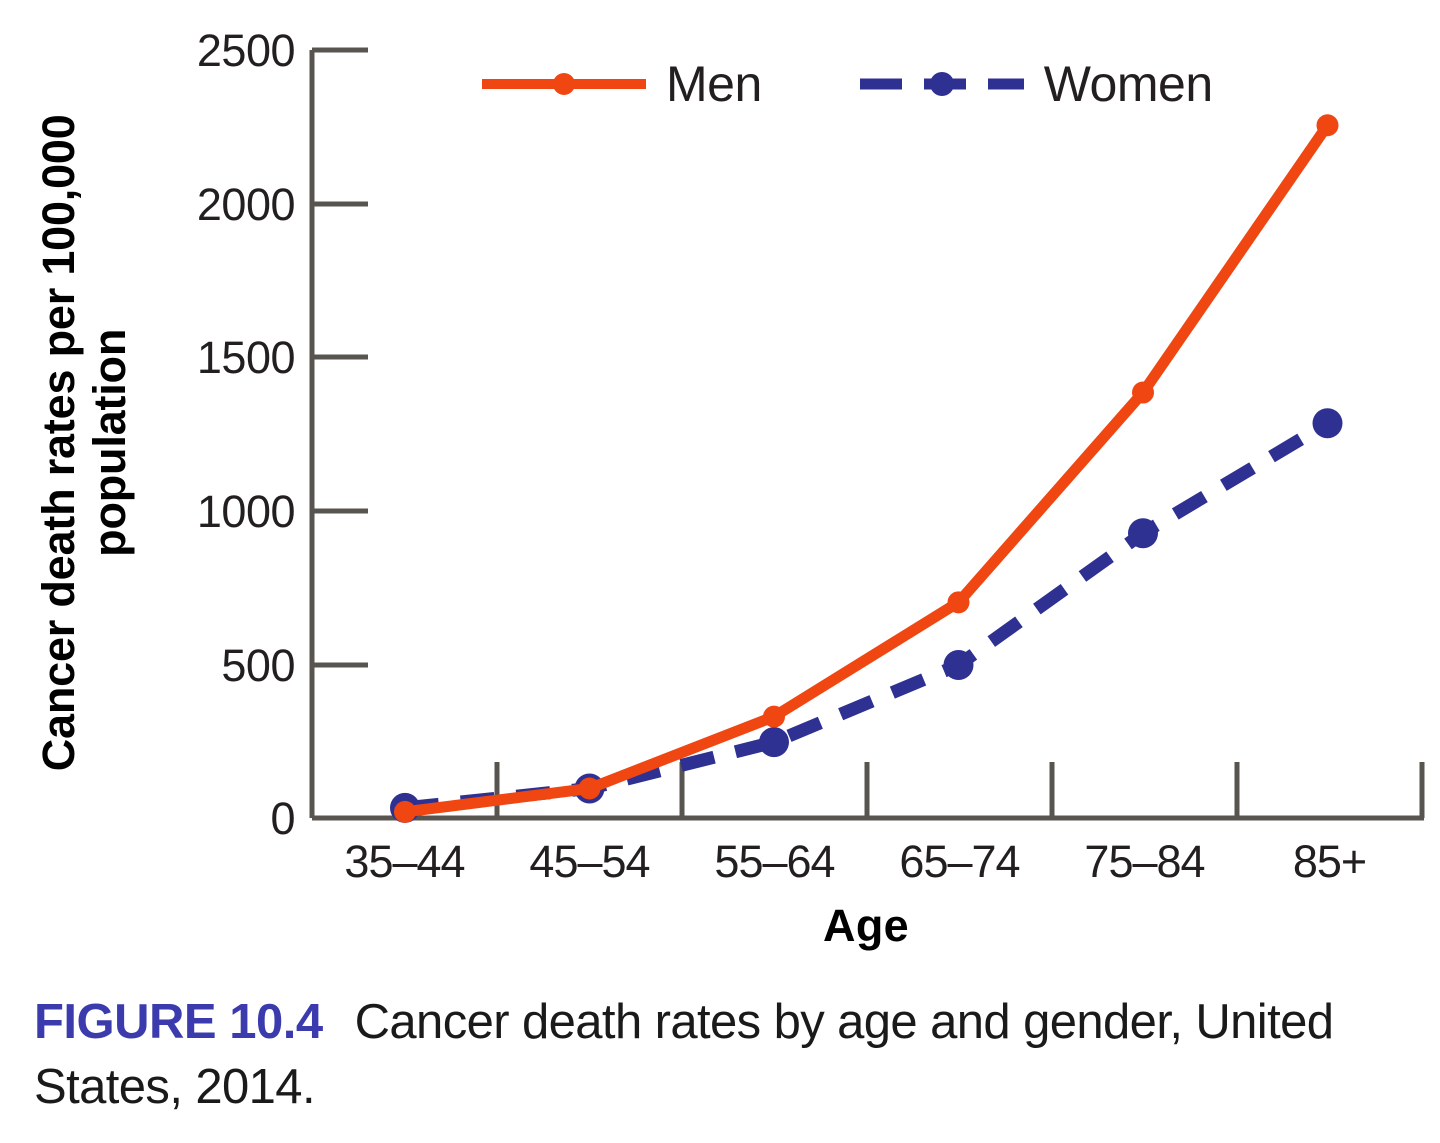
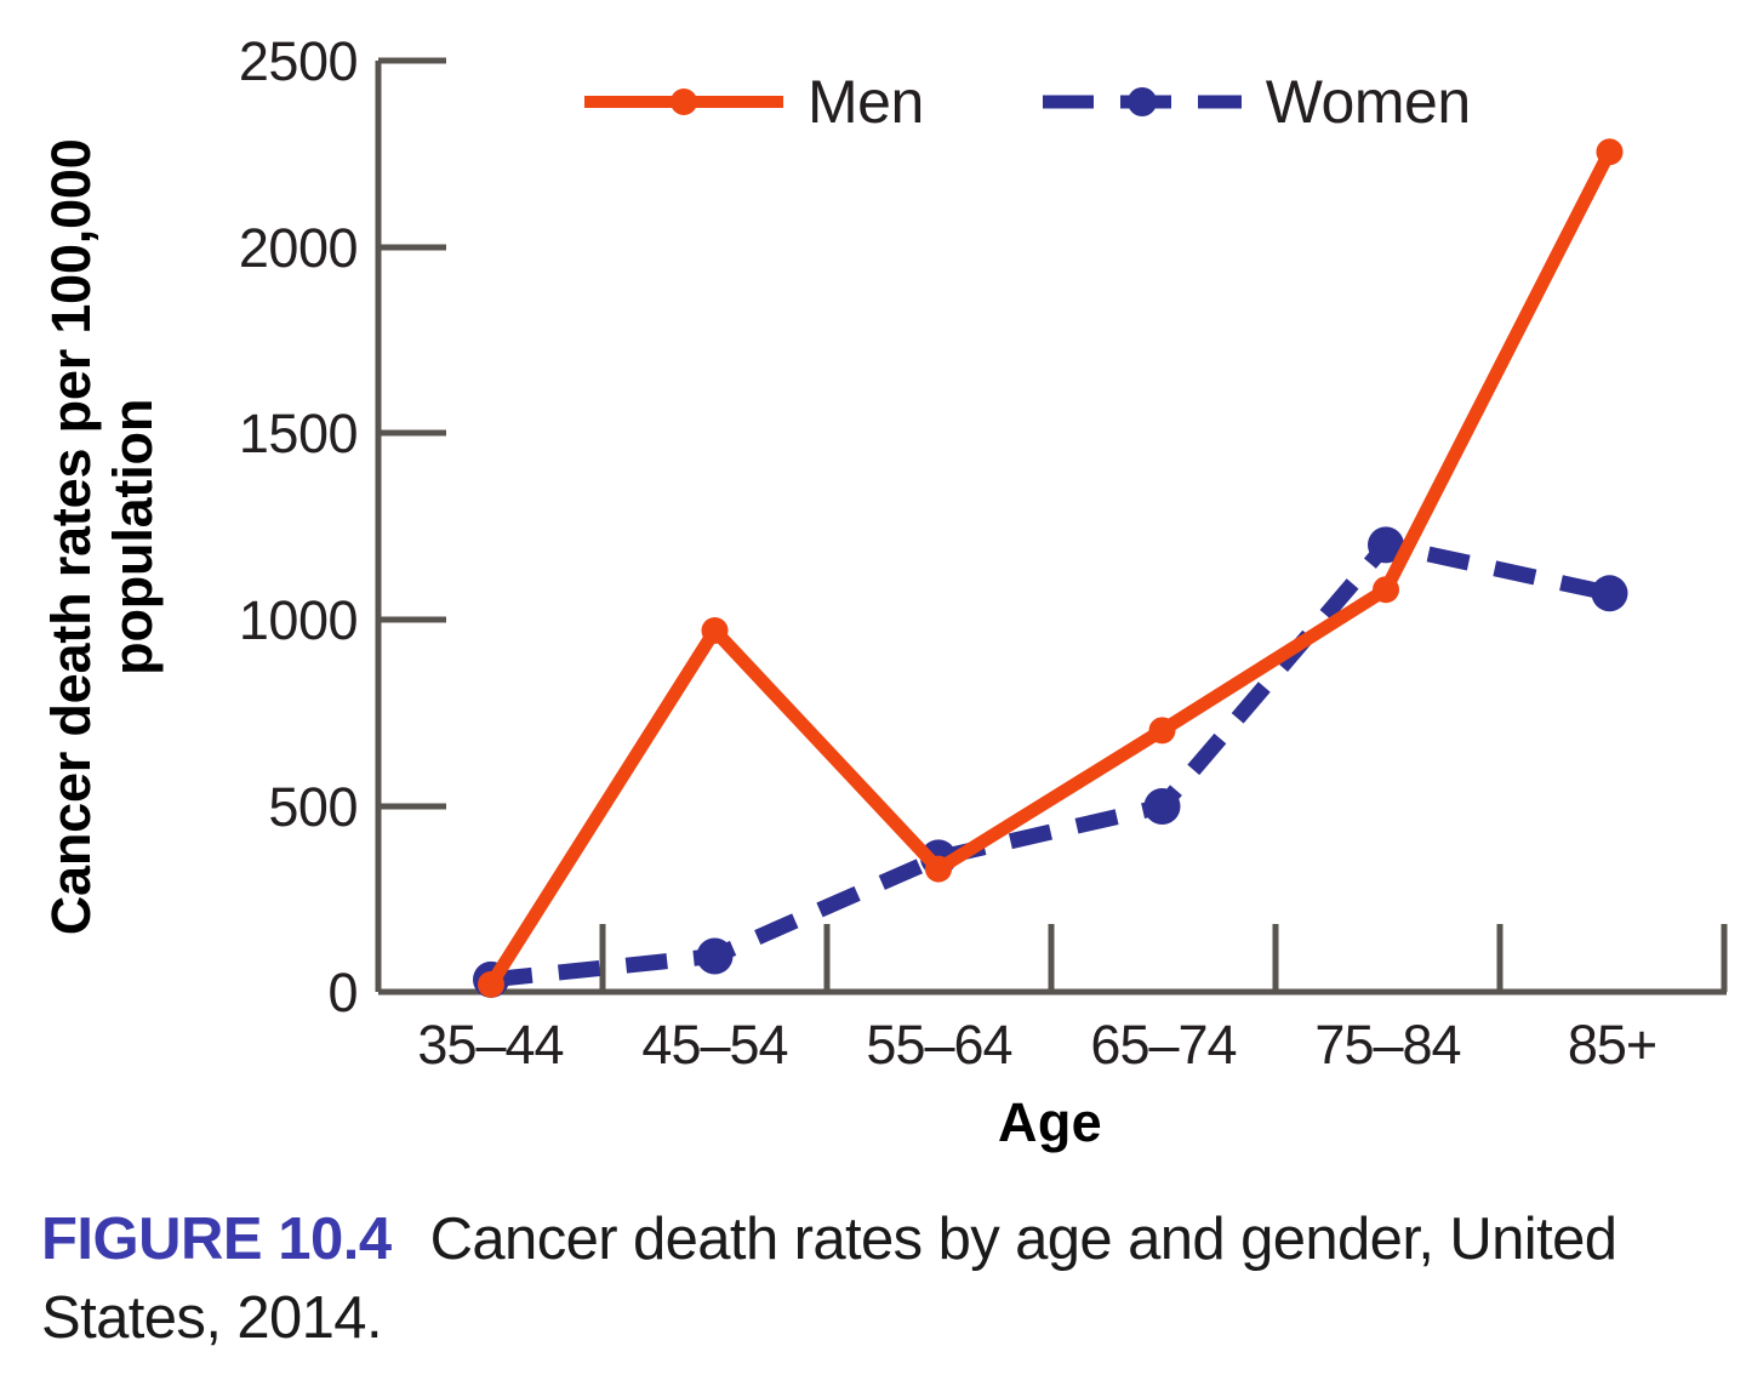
Men/45–54: 100 -> 970
Women/55–64: 250 -> 360
Men/75–84: 1380 -> 1080
Women/75–84: 930 -> 1200
Women/85+: 1280 -> 1070
